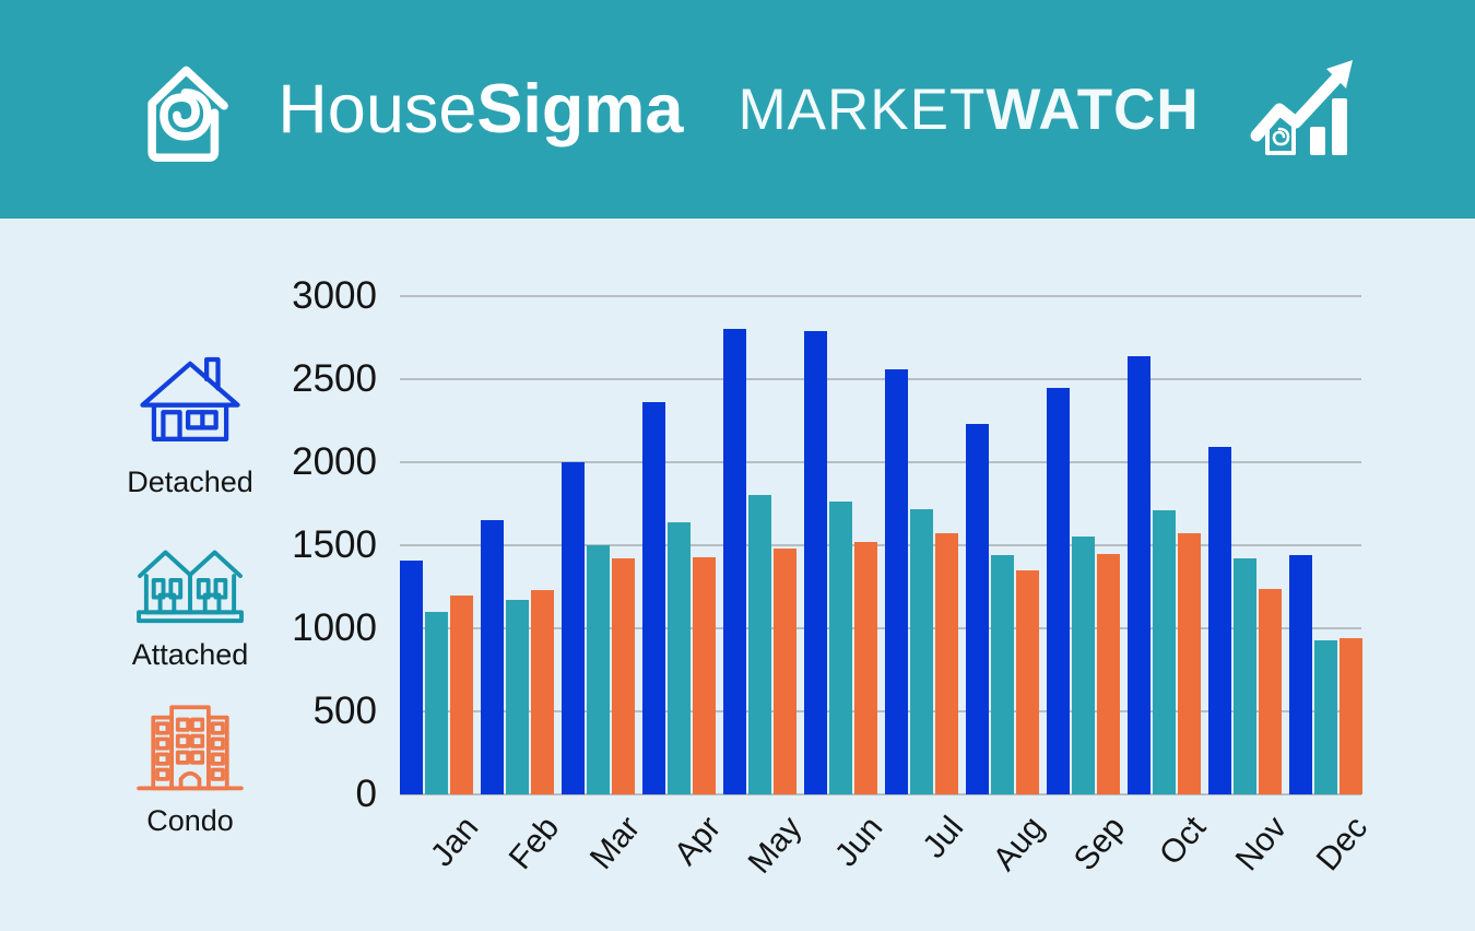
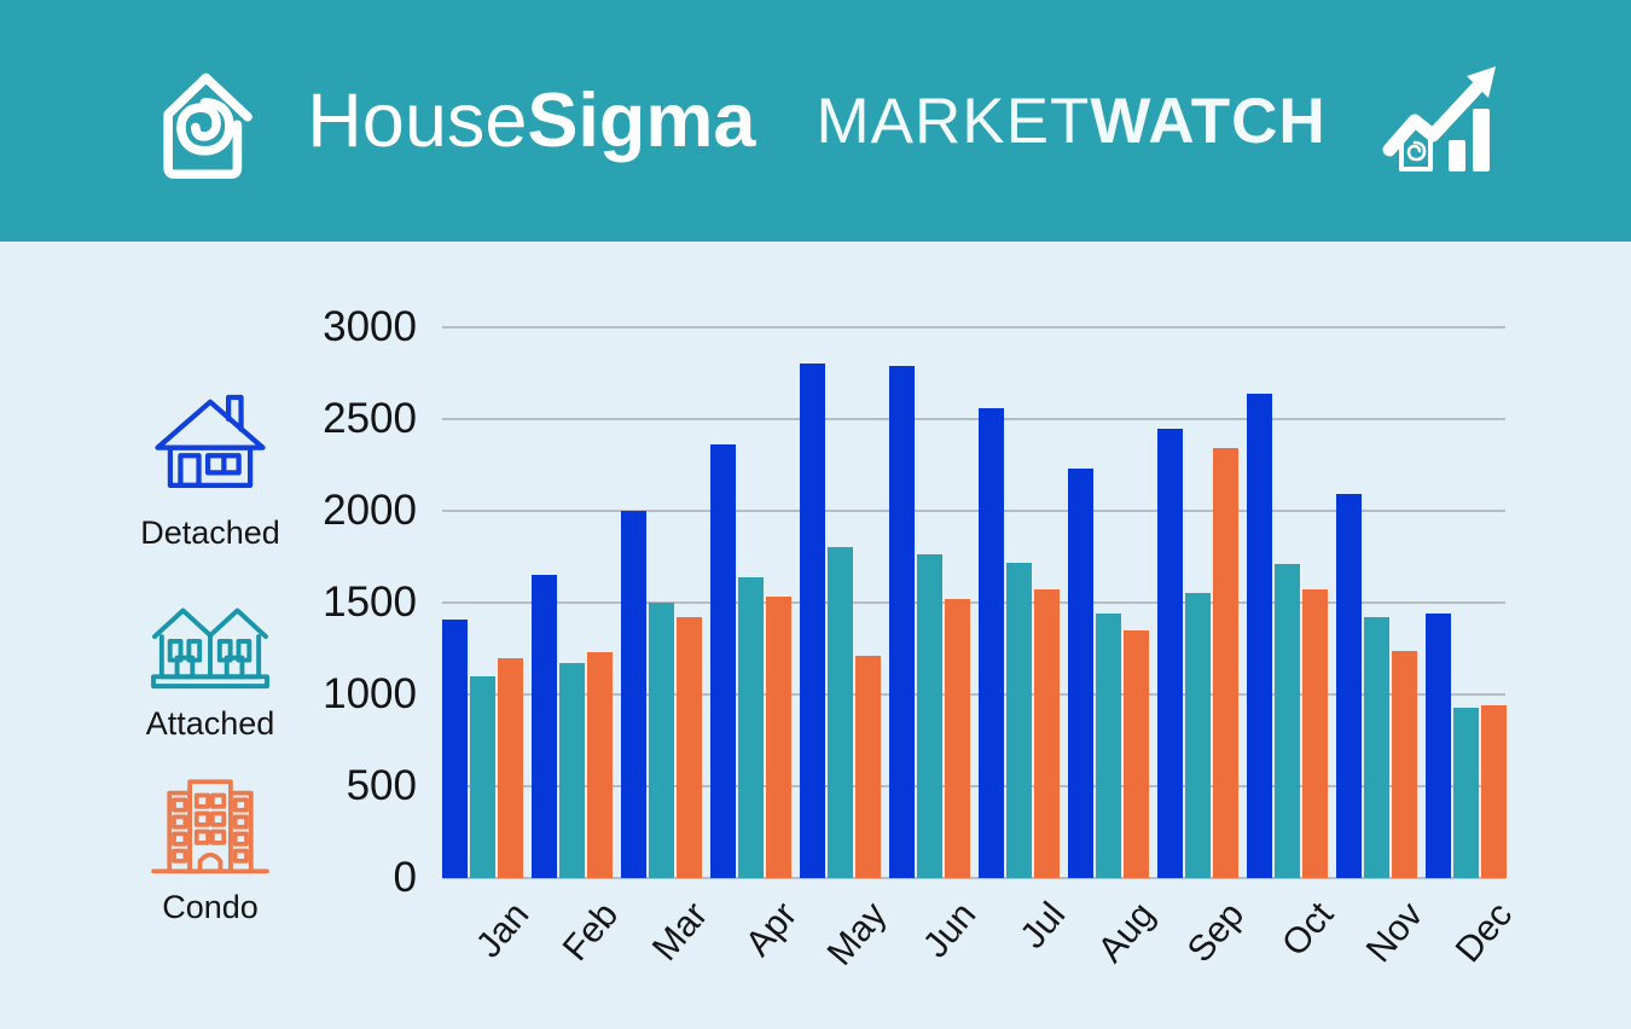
Condo/Apr: 1430 -> 1530
Condo/May: 1480 -> 1210
Condo/Sep: 1450 -> 2340
